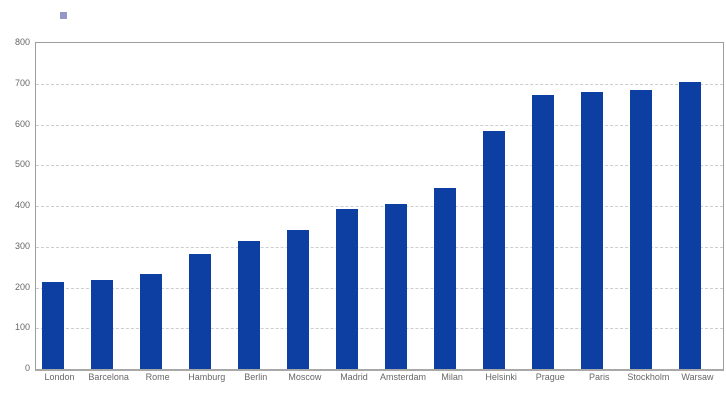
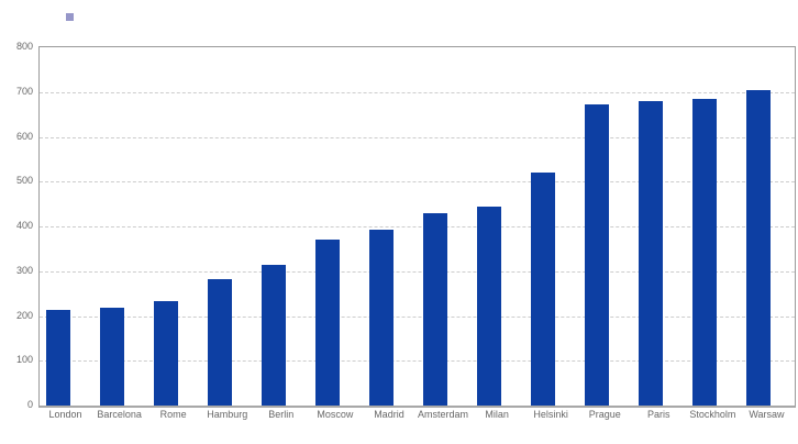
Moscow: 340 -> 370
Amsterdam: 400 -> 430
Helsinki: 580 -> 520
